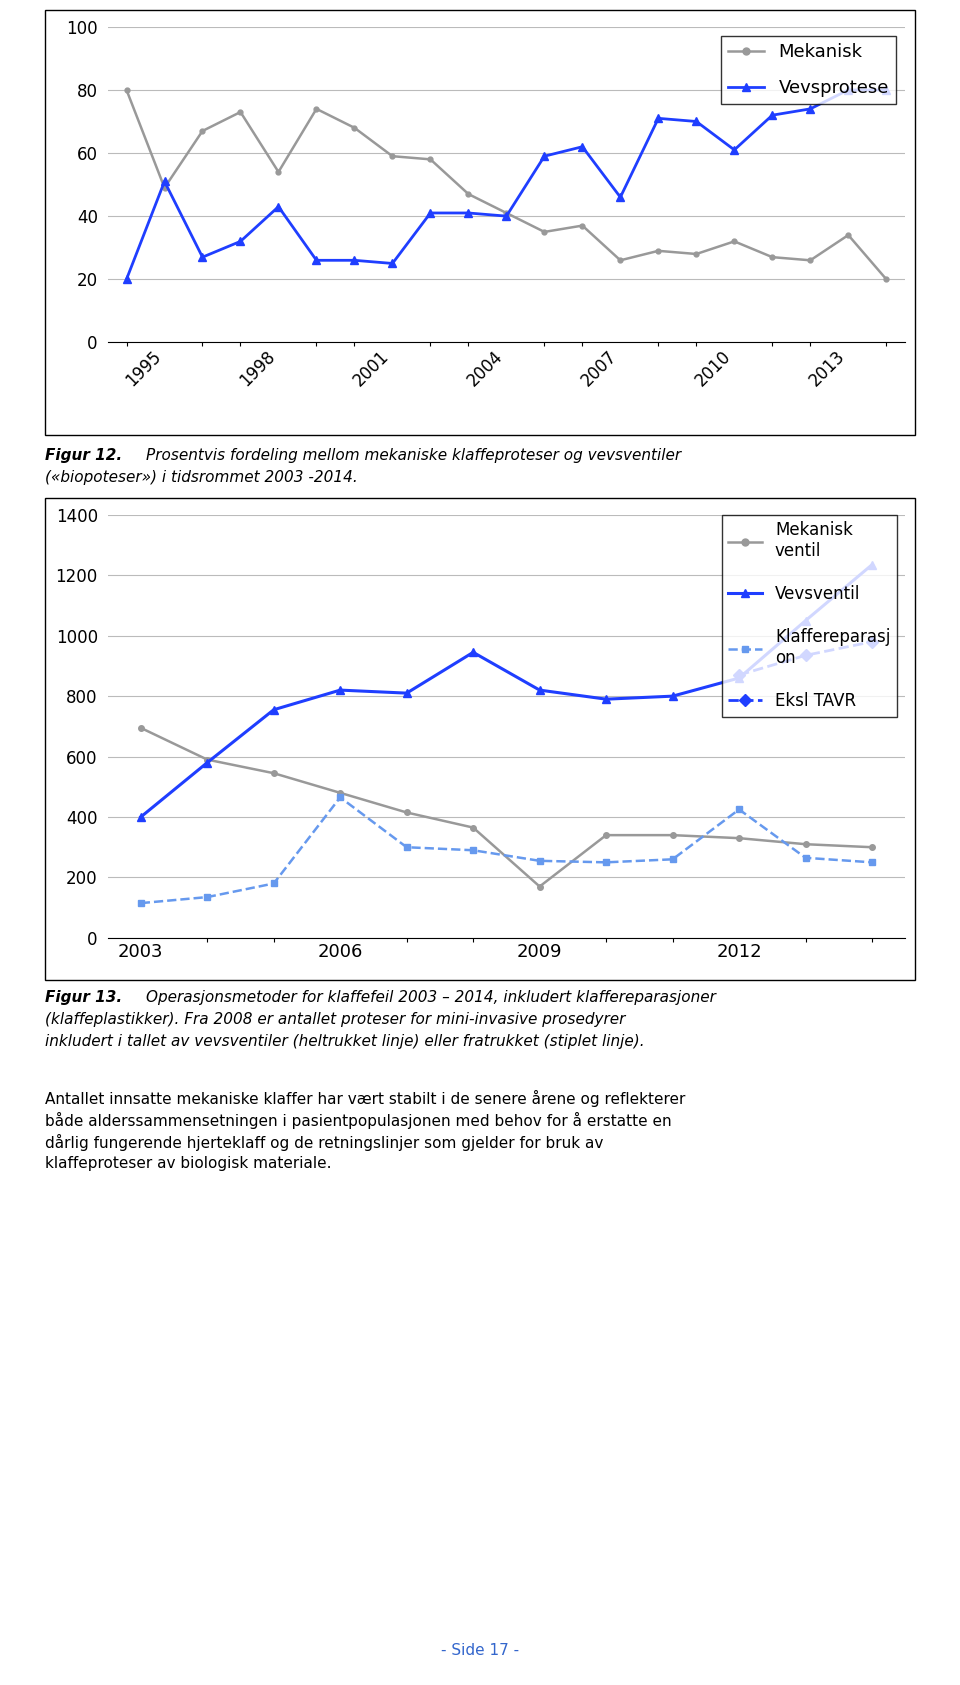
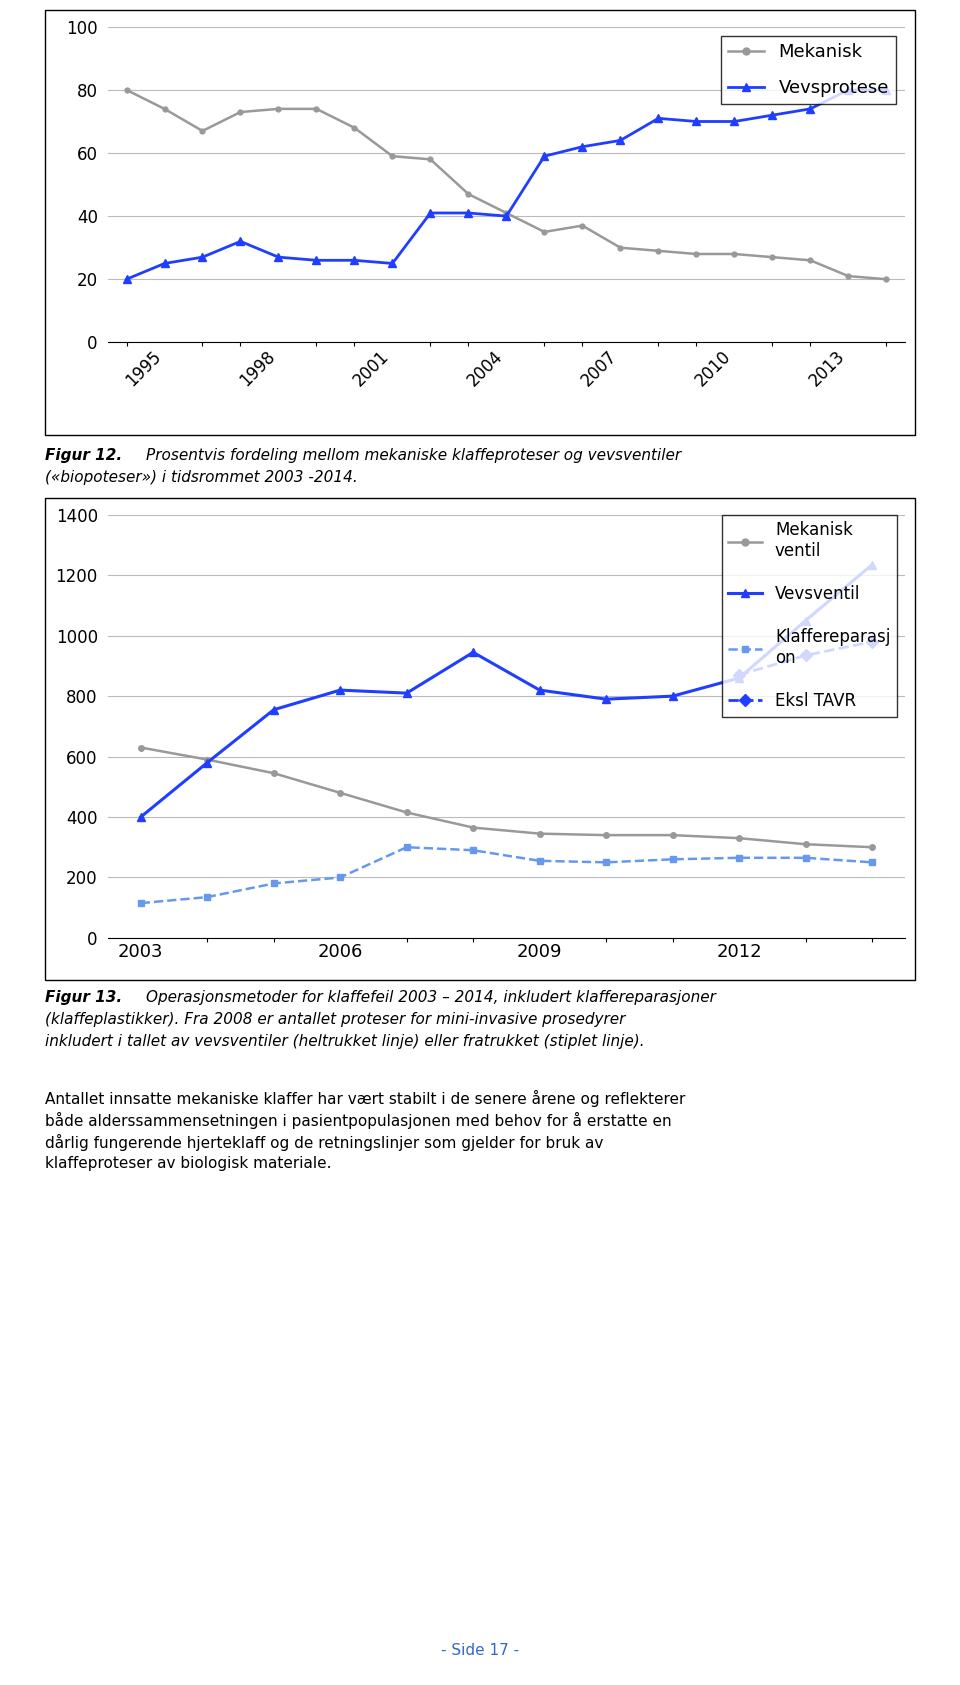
Mekanisk/1995: 49 -> 74
Vevsprotese/1995: 51 -> 25
Mekanisk/1998: 54 -> 74
Vevsprotese/1998: 43 -> 27
Mekanisk/2007: 26 -> 30
Vevsprotese/2007: 46 -> 64
Mekanisk/2010: 32 -> 28
Vevsprotese/2010: 61 -> 70
Mekanisk/2013: 34 -> 21
Mekanisk ventil/2003: 695 -> 630
Klaffereparasj on/2006: 465 -> 200
Mekanisk ventil/2009: 170 -> 345
Klaffereparasj on/2012: 425 -> 265
